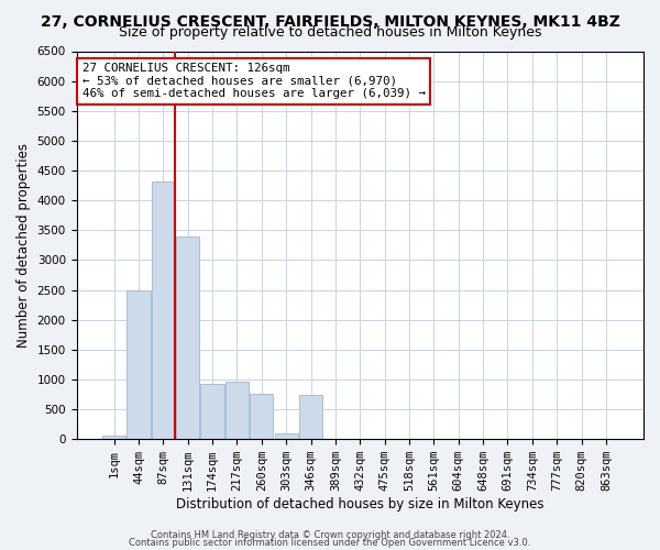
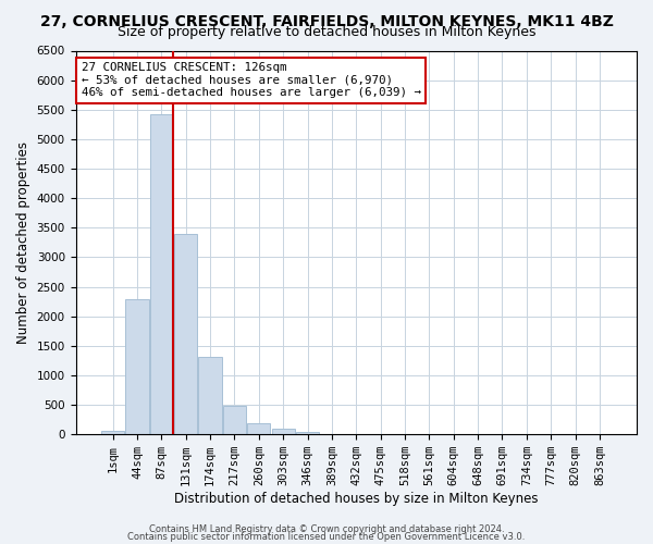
44sqm: 2500 -> 2280
87sqm: 4320 -> 5420
174sqm: 920 -> 1310
217sqm: 960 -> 480
260sqm: 760 -> 180
346sqm: 740 -> 50
